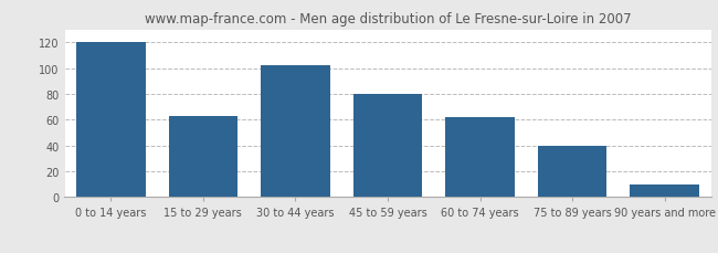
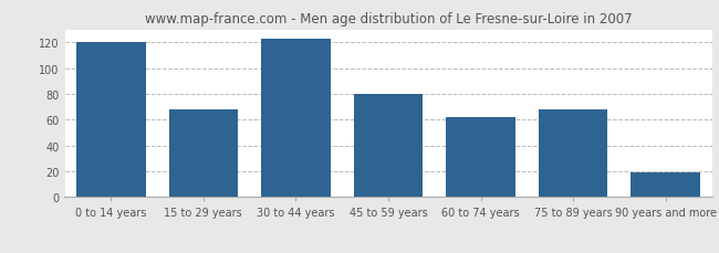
15 to 29 years: 63 -> 68
30 to 44 years: 102 -> 123
75 to 89 years: 40 -> 68
90 years and more: 10 -> 19
